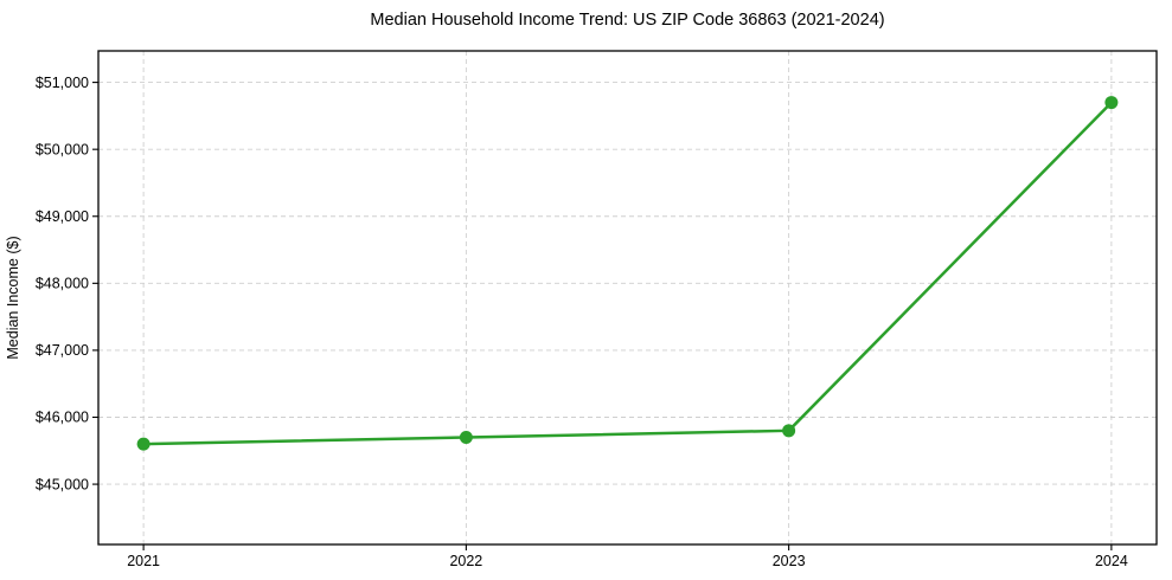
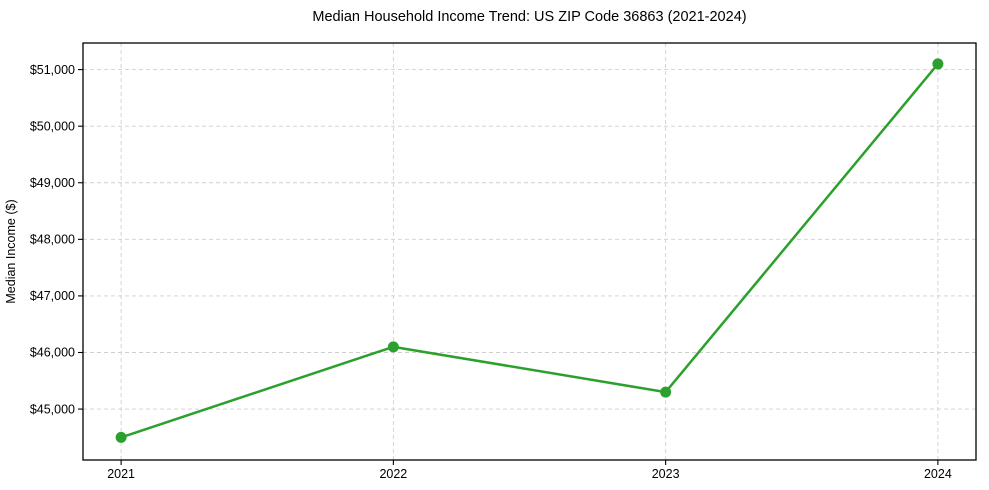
2021: $45600 -> $44500
2022: $45700 -> $46100
2023: $45800 -> $45300
2024: $50700 -> $51100
